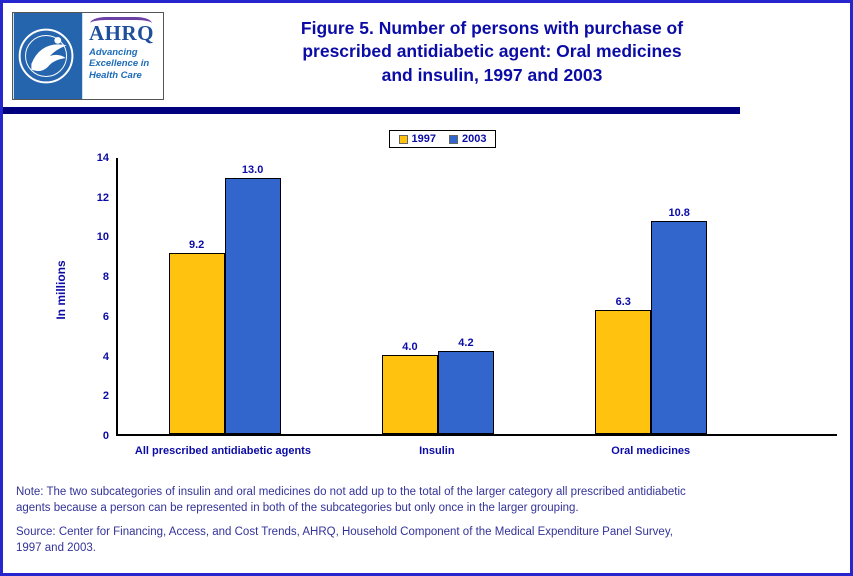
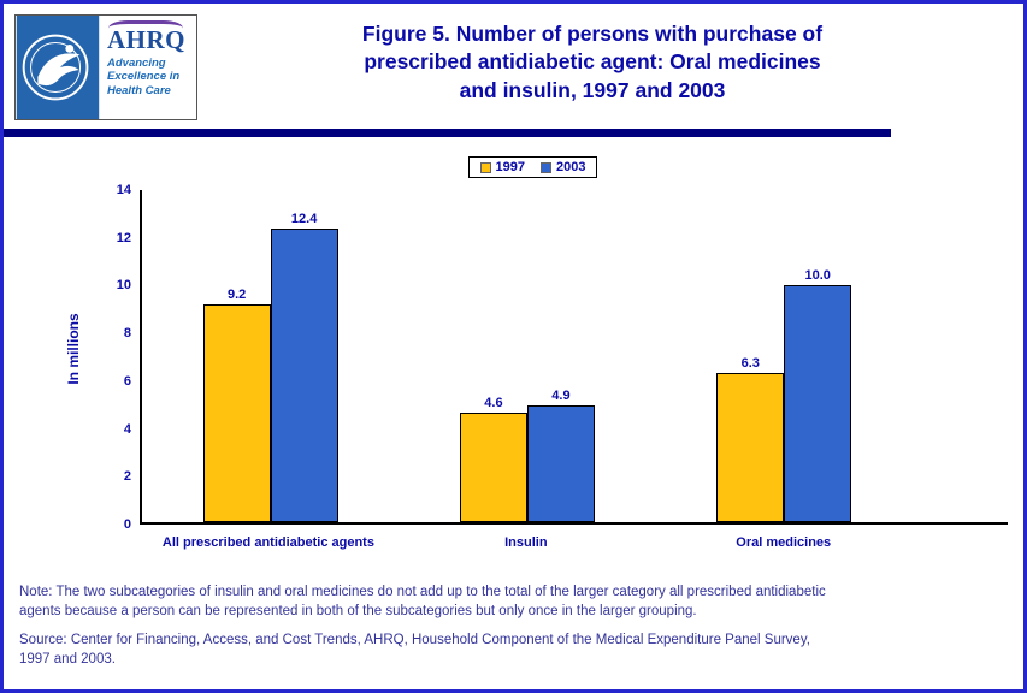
2003/All prescribed antidiabetic agents: 13.0 -> 12.4
1997/Insulin: 4.0 -> 4.6
2003/Insulin: 4.2 -> 4.9
2003/Oral medicines: 10.8 -> 10.0
